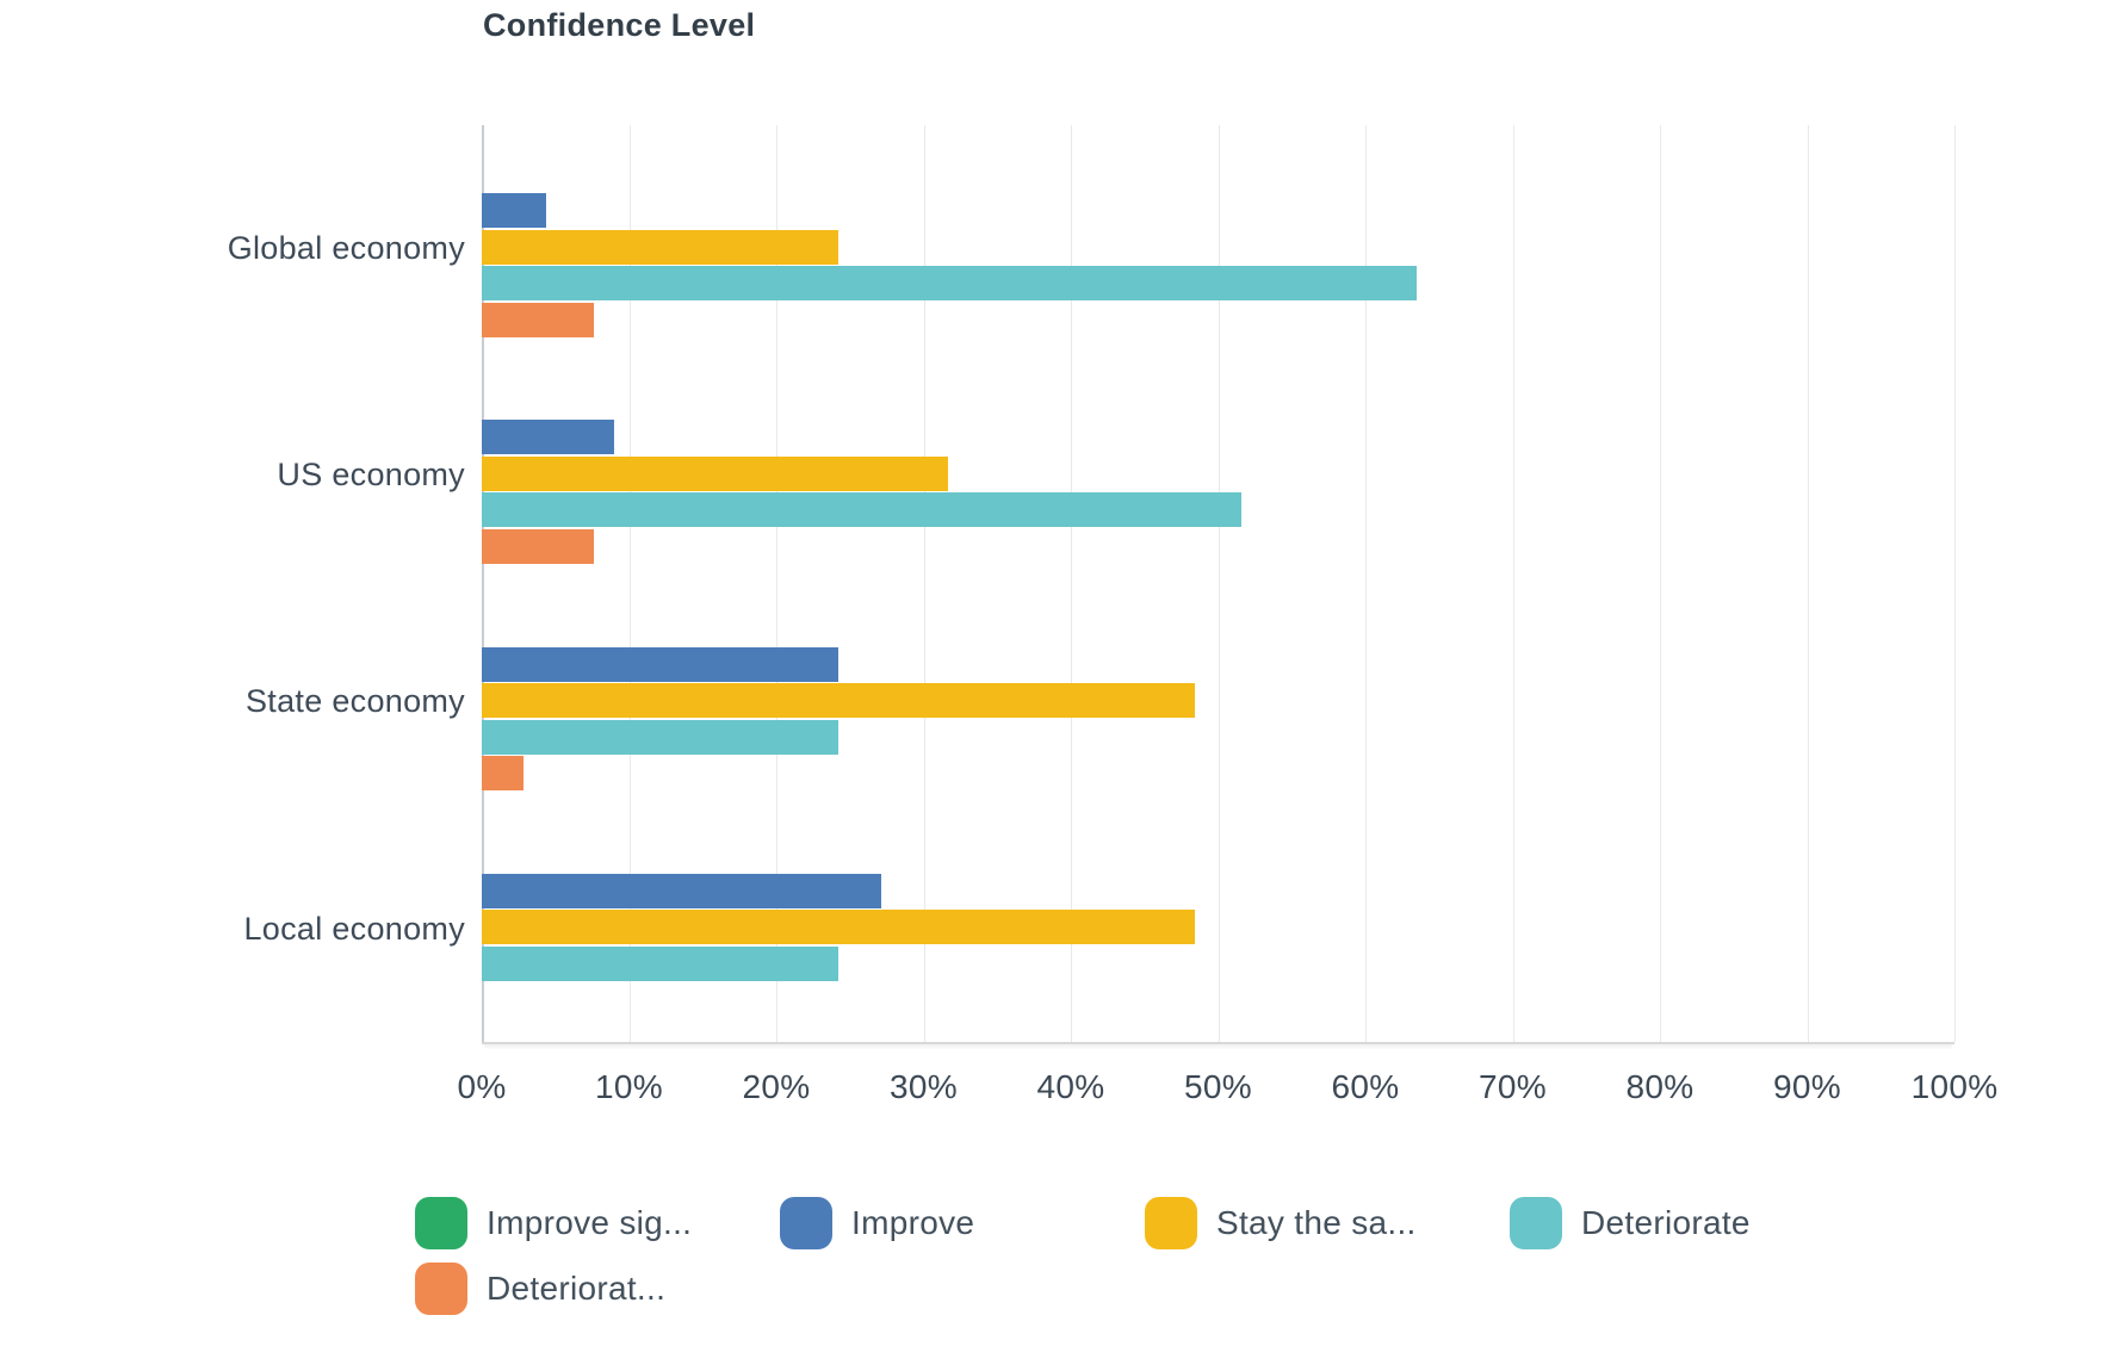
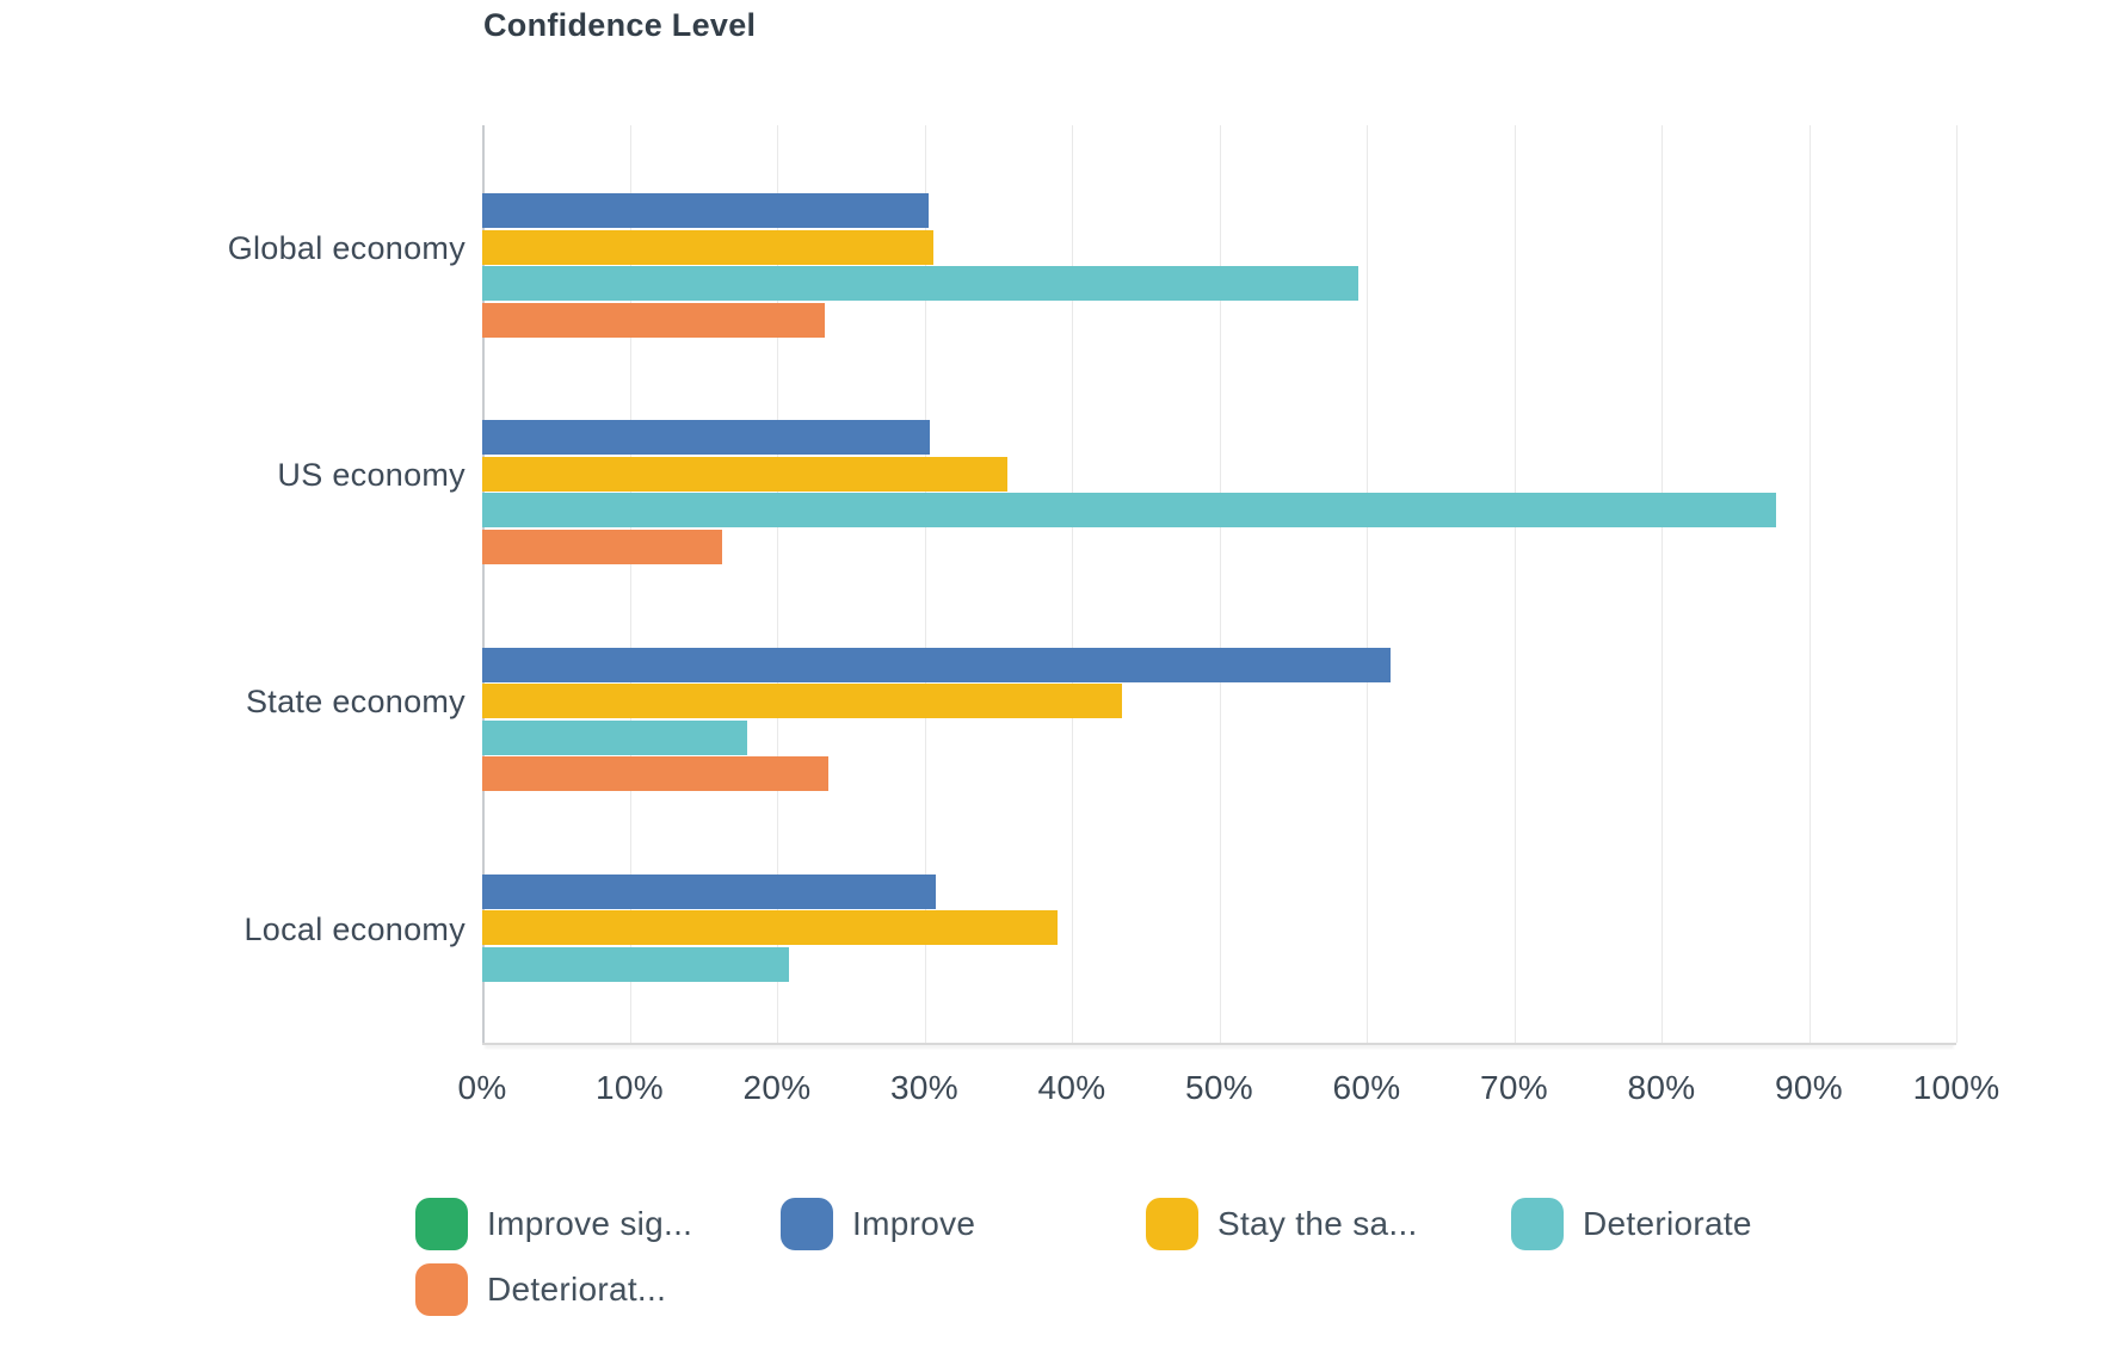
Improve/Global economy: 4.4% -> 30.3%
Stay the sa.../Global economy: 24.2% -> 30.6%
Deteriorate/Global economy: 63.5% -> 59.4%
Deteriorat.../Global economy: 7.6% -> 23.2%
Improve/US economy: 9.0% -> 30.4%
Stay the sa.../US economy: 31.7% -> 35.6%
Deteriorate/US economy: 51.6% -> 87.8%
Deteriorat.../US economy: 7.6% -> 16.3%
Improve/State economy: 24.2% -> 61.6%
Stay the sa.../State economy: 48.4% -> 43.4%
Deteriorate/State economy: 24.2% -> 18.0%
Deteriorat.../State economy: 2.8% -> 23.5%
Improve/Local economy: 27.1% -> 30.8%
Stay the sa.../Local economy: 48.4% -> 39.0%
Deteriorate/Local economy: 24.2% -> 20.8%
